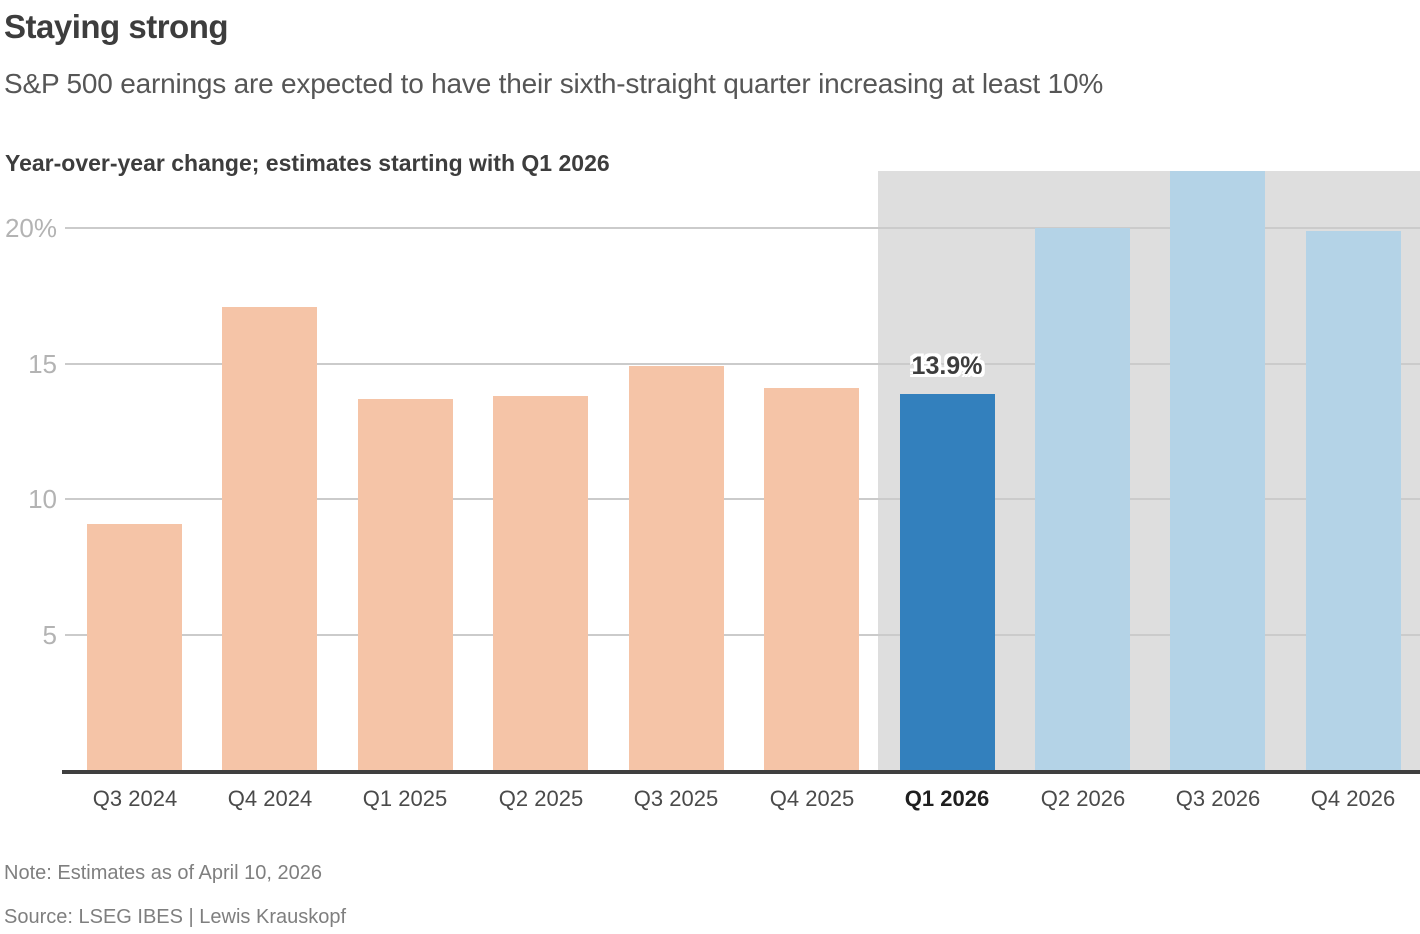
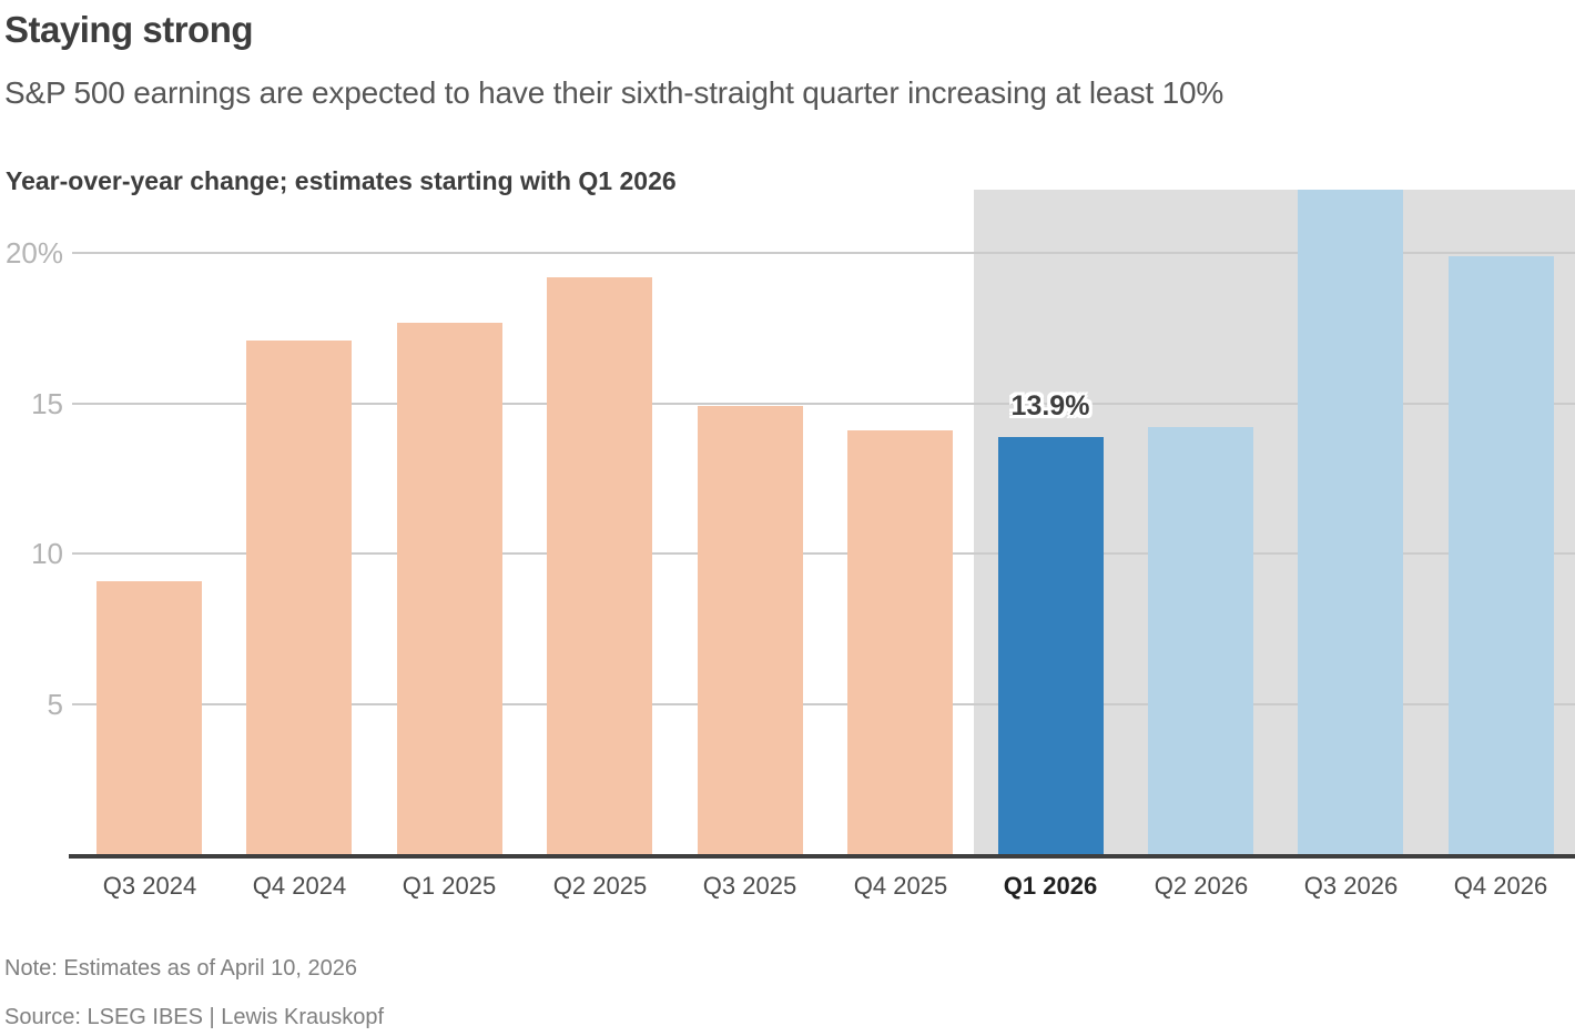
Q1 2025: 13.7% -> 17.7%
Q2 2025: 13.8% -> 19.2%
Q2 2026: 20.0% -> 14.2%
